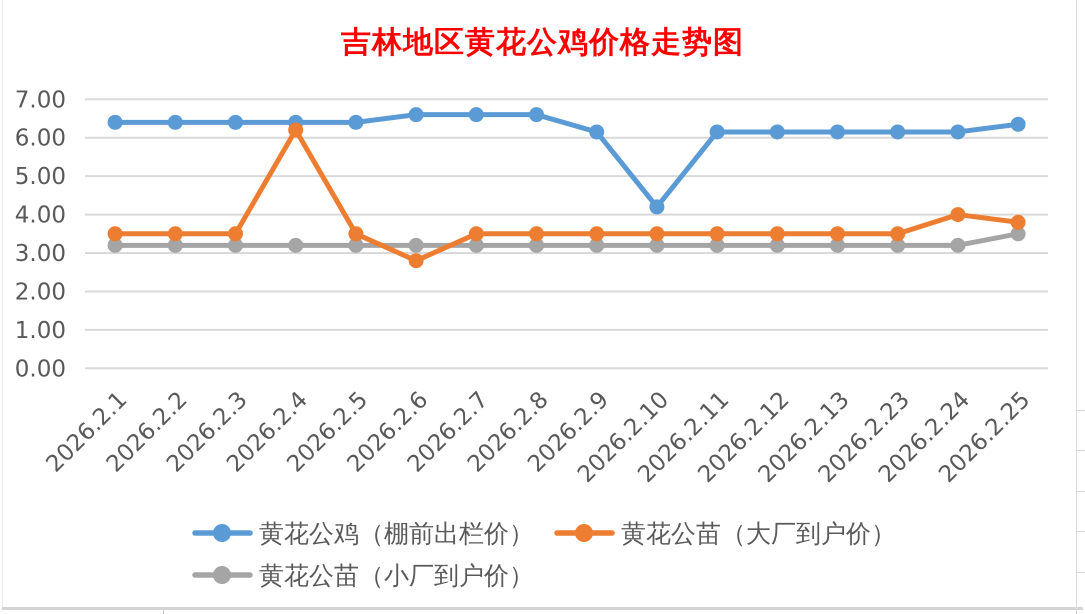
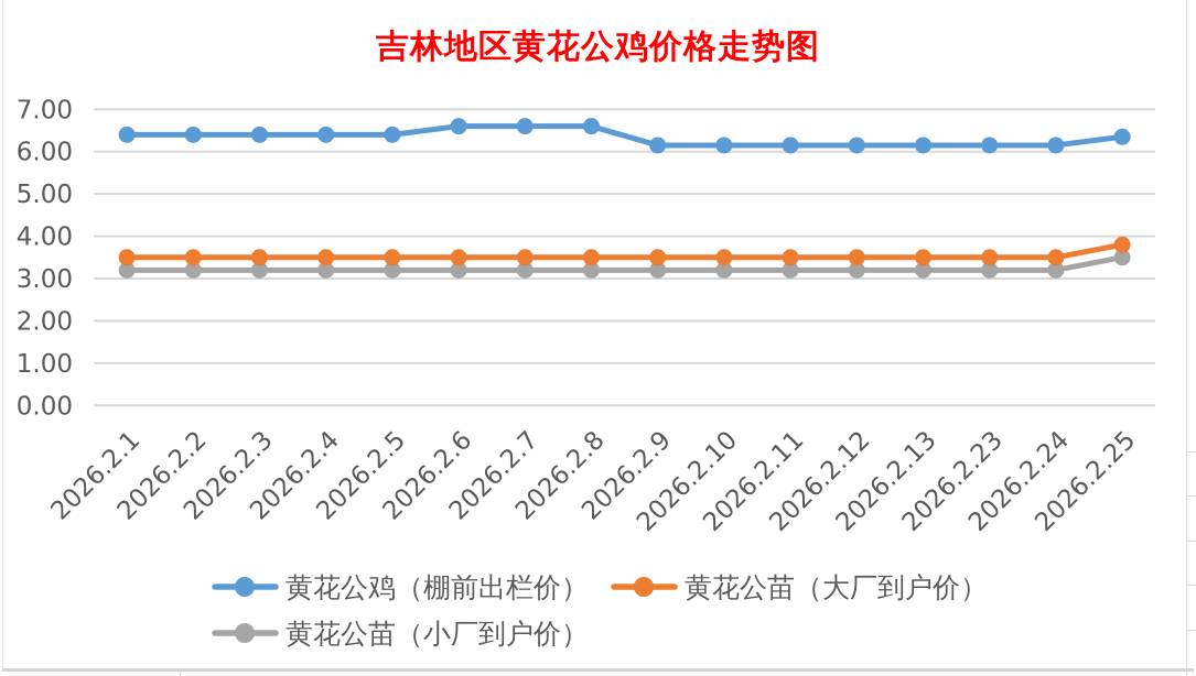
黄花公苗（大厂到户价）/2026.2.4: 6.2 -> 3.5
黄花公苗（大厂到户价）/2026.2.6: 2.8 -> 3.5
黄花公鸡（棚前出栏价）/2026.2.10: 4.2 -> 6.2
黄花公苗（大厂到户价）/2026.2.24: 4.0 -> 3.5
